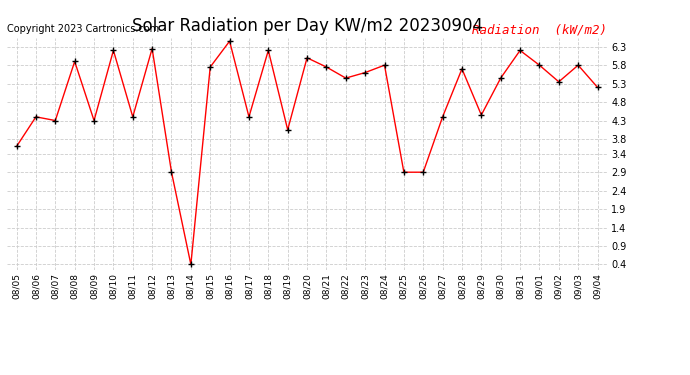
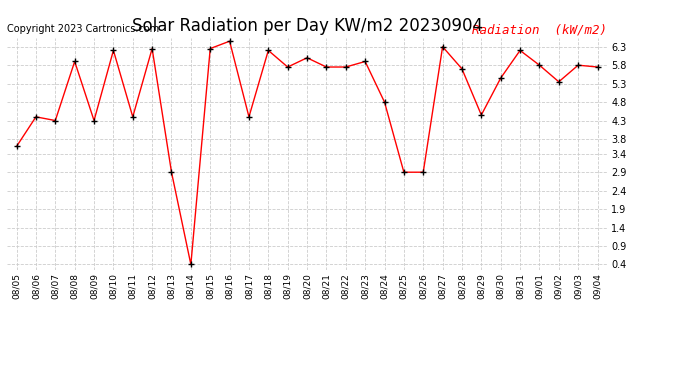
08/15: 5.75 -> 6.25
08/19: 4.05 -> 5.75
08/22: 5.45 -> 5.75
08/23: 5.60 -> 5.90
08/24: 5.80 -> 4.80
08/27: 4.40 -> 6.30
09/04: 5.20 -> 5.75
